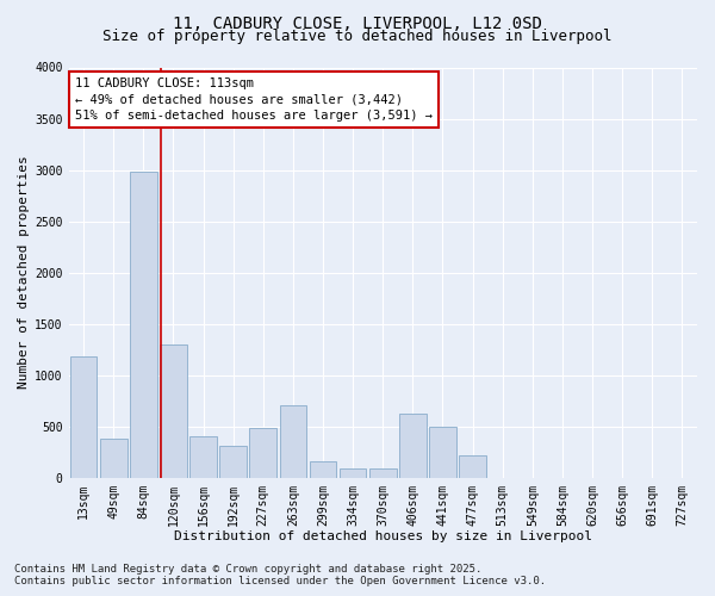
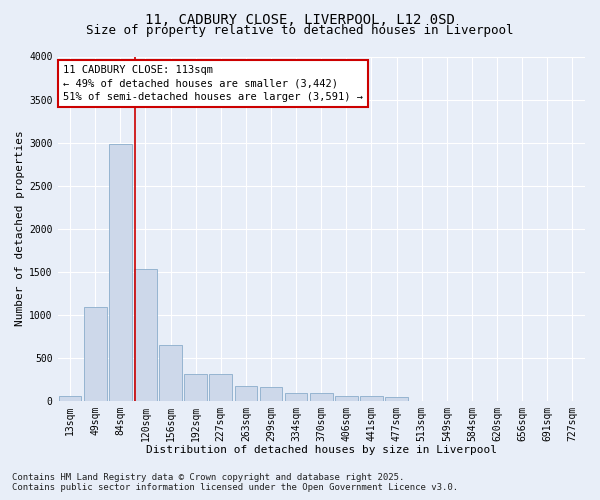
13sqm: 1180 -> 60
49sqm: 380 -> 1090
120sqm: 1300 -> 1530
156sqm: 400 -> 650
227sqm: 480 -> 310
263sqm: 700 -> 180
406sqm: 620 -> 60
441sqm: 500 -> 50
477sqm: 220 -> 40
